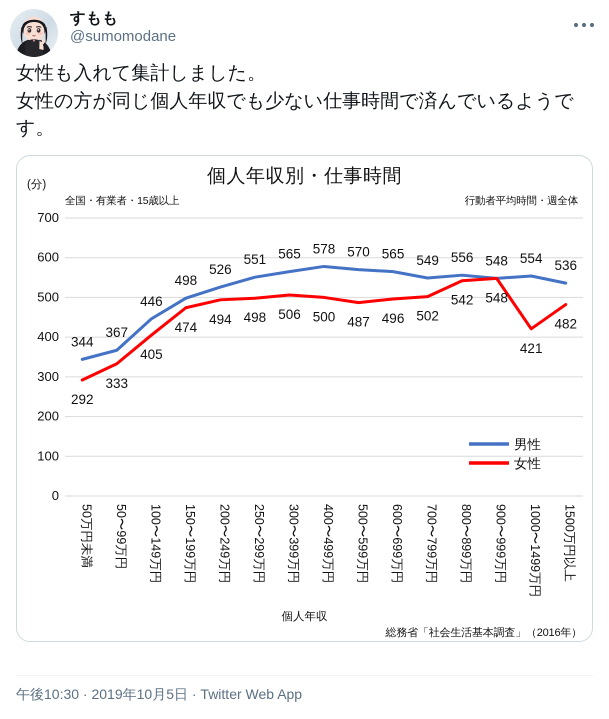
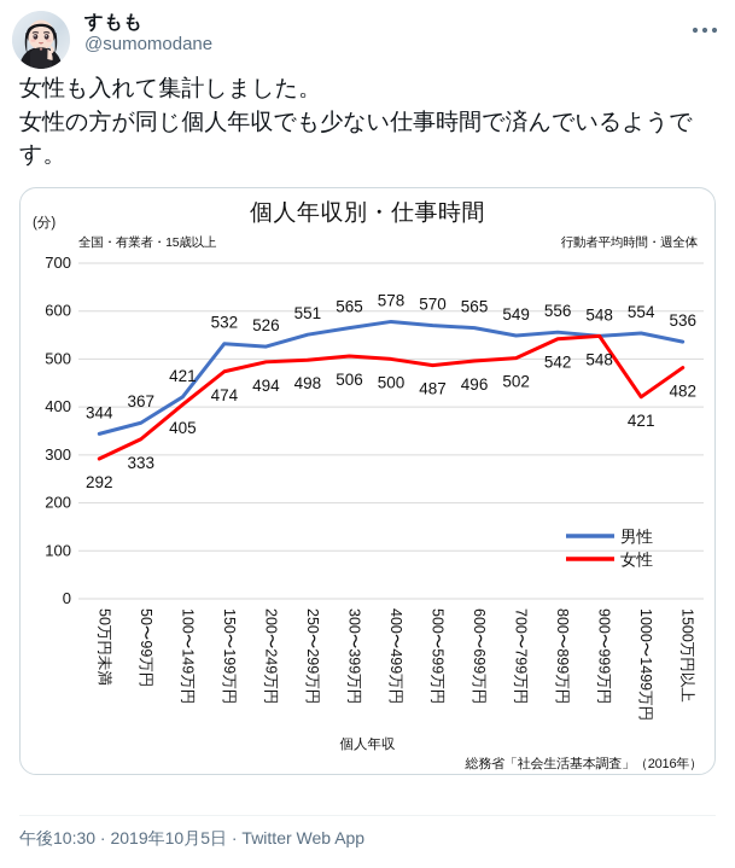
男性/100〜149万円: 446 -> 421
男性/150〜199万円: 498 -> 532
